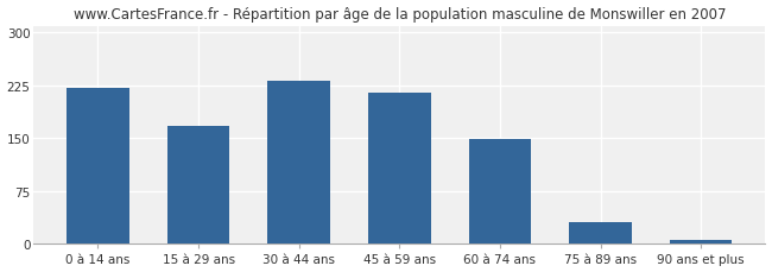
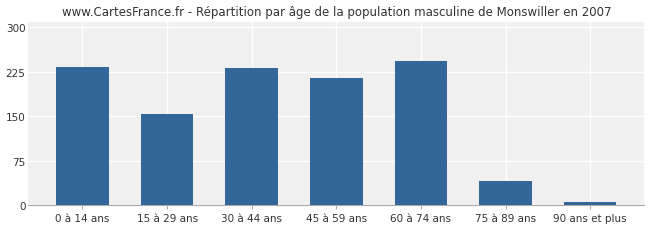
0 à 14 ans: 222 -> 234
15 à 29 ans: 167 -> 154
60 à 74 ans: 148 -> 244
75 à 89 ans: 30 -> 40
